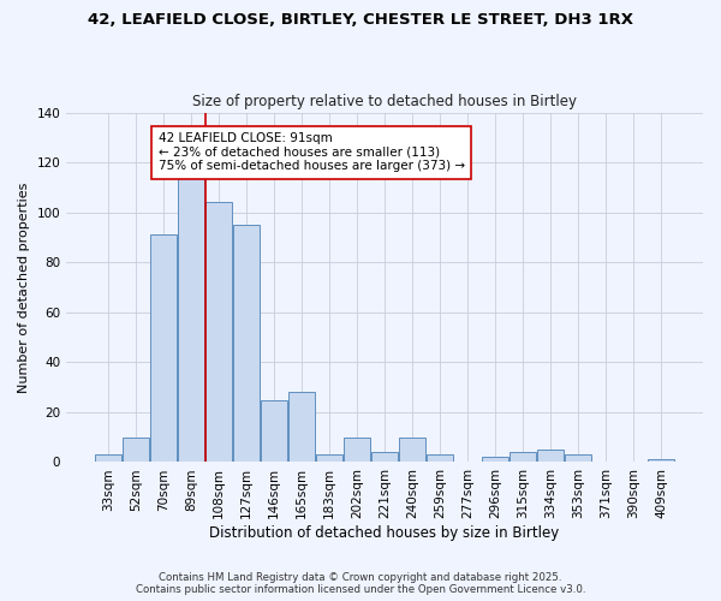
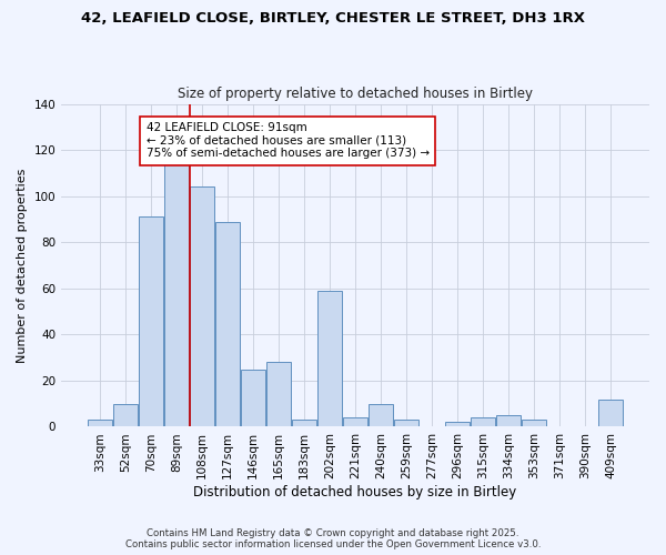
127sqm: 95 -> 89
202sqm: 10 -> 59
409sqm: 1 -> 12
